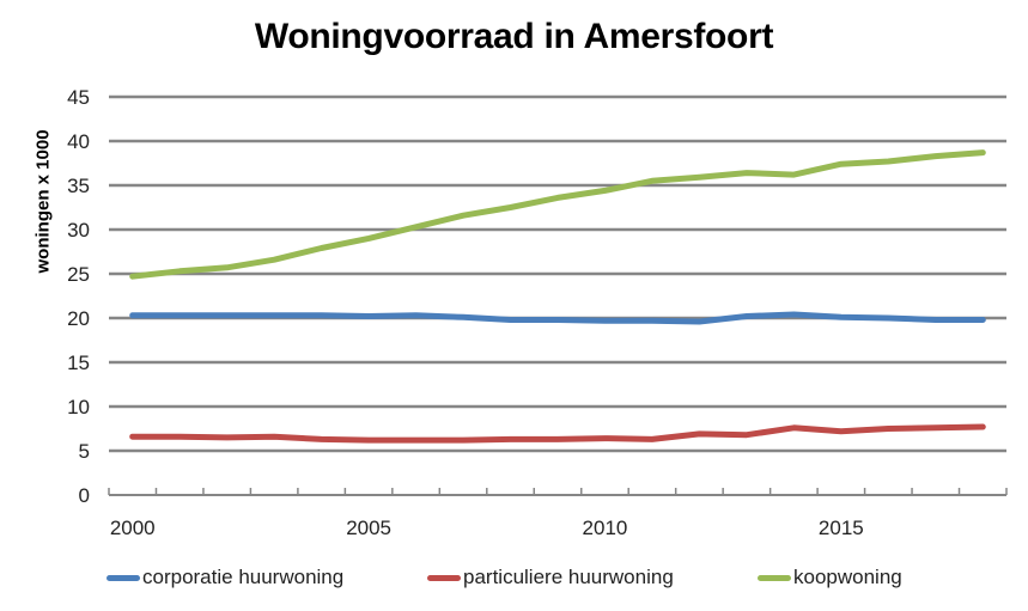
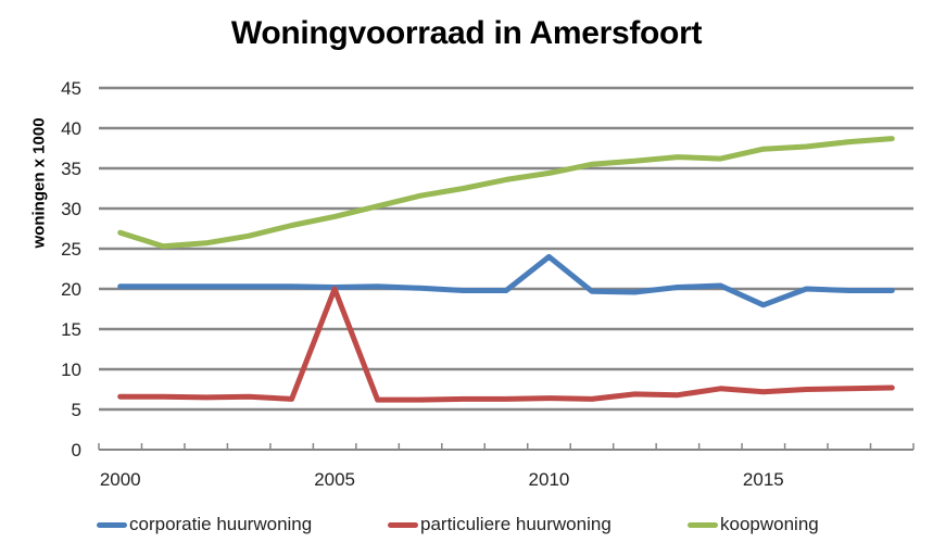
koopwoning/2000: 25 -> 27
particuliere huurwoning/2005: 6 -> 20
corporatie huurwoning/2010: 20 -> 24
corporatie huurwoning/2015: 20 -> 18
